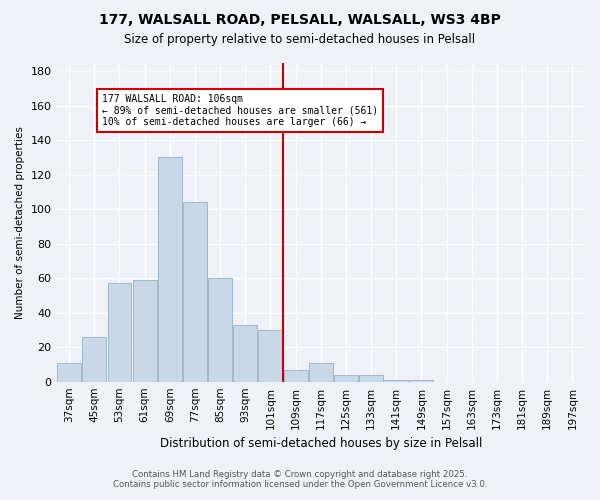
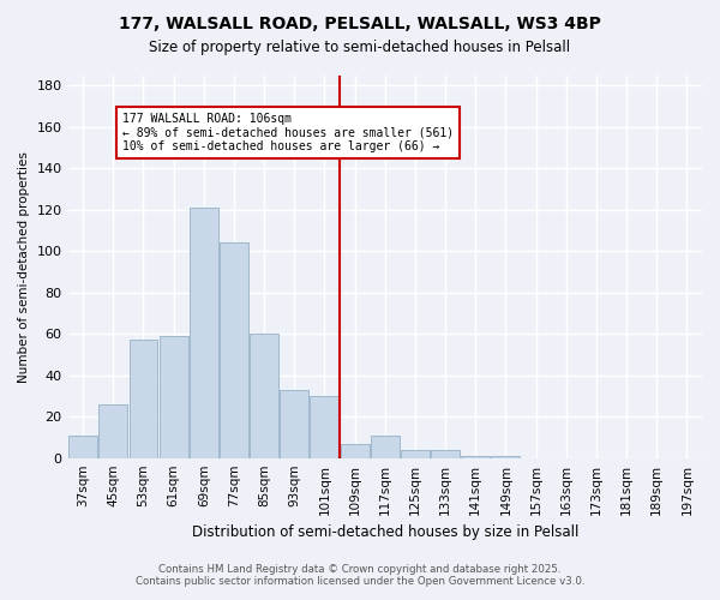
69sqm: 130 -> 121
